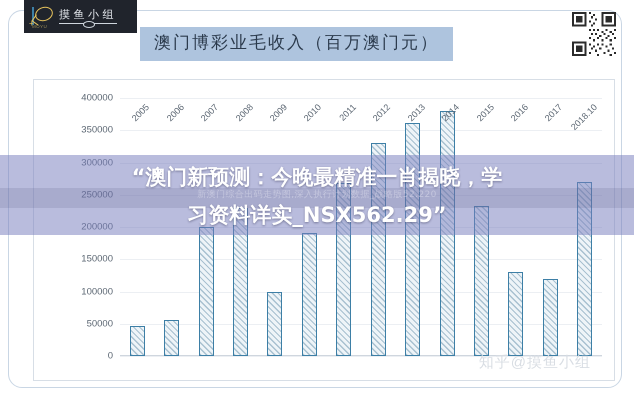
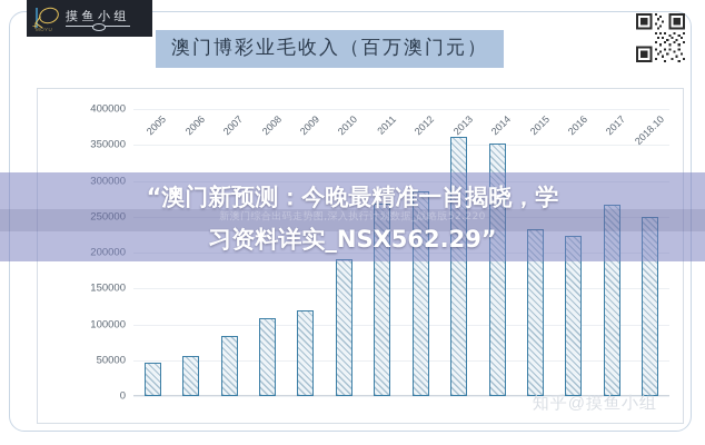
2007: 200000 -> 80000
2008: 230000 -> 110000
2009: 100000 -> 120000
2012: 330000 -> 280000
2014: 380000 -> 350000
2016: 130000 -> 220000
2017: 120000 -> 270000
2018.10: 270000 -> 250000
